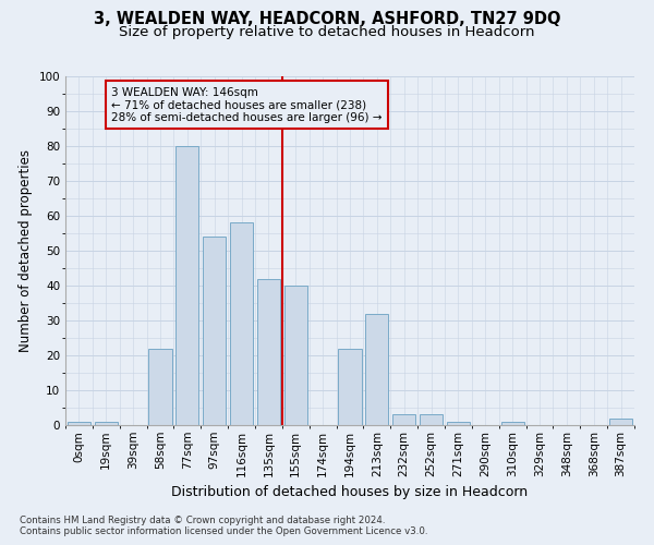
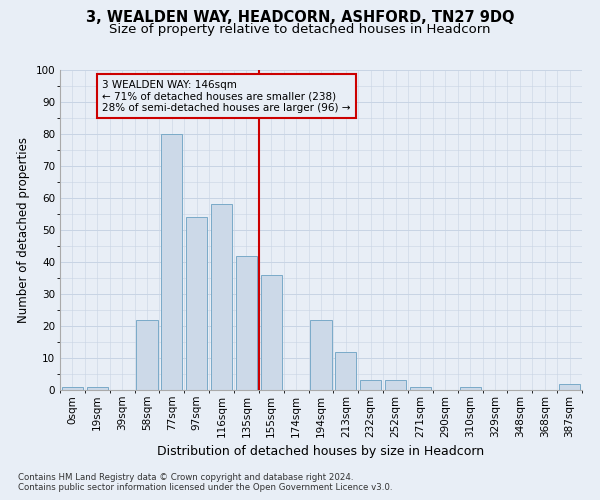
155sqm: 40 -> 36
213sqm: 32 -> 12
